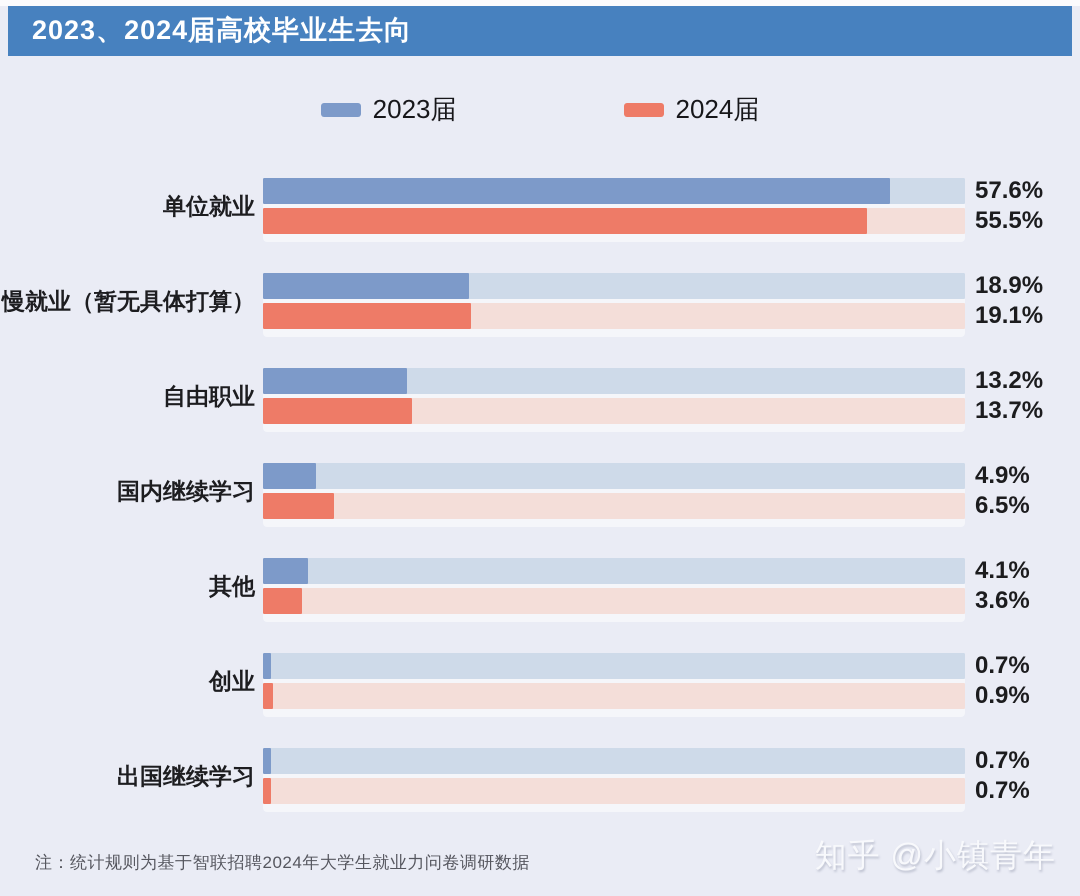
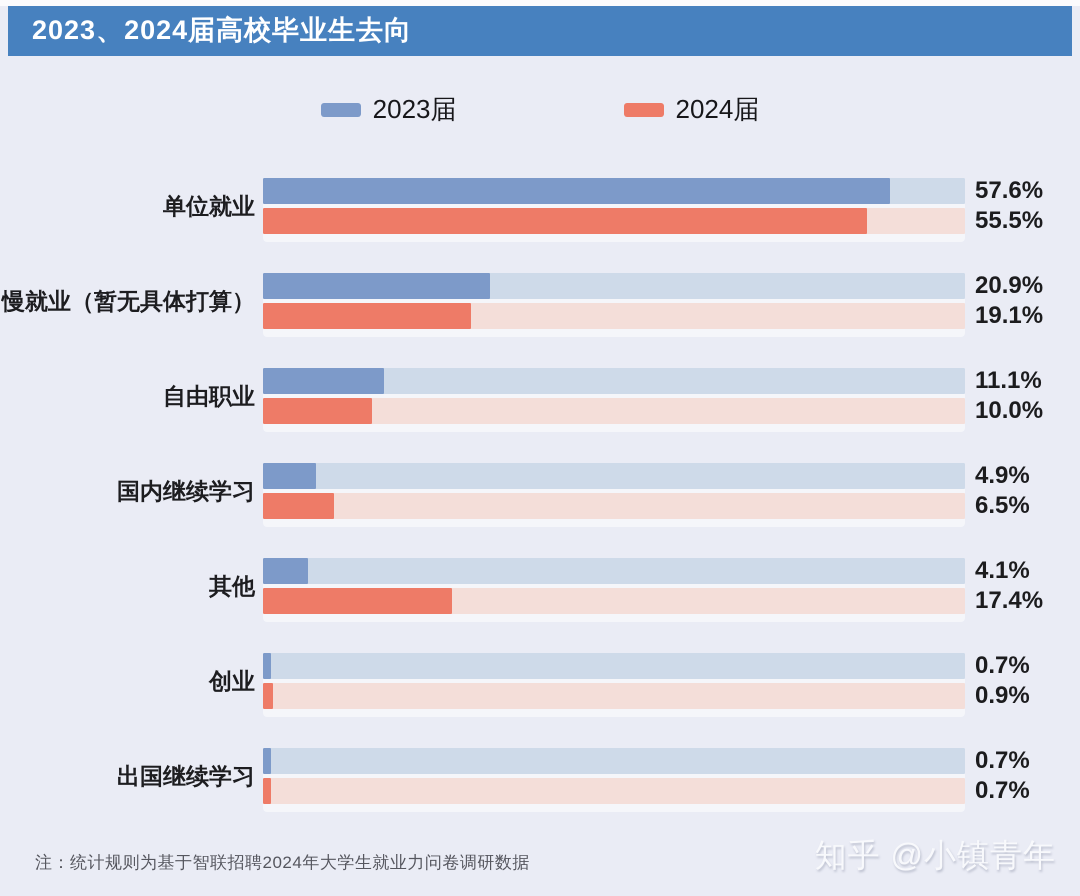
2023届/慢就业（暂无具体打算）: 18.9% -> 20.9%
2023届/自由职业: 13.2% -> 11.1%
2024届/自由职业: 13.7% -> 10.0%
2024届/其他: 3.6% -> 17.4%
